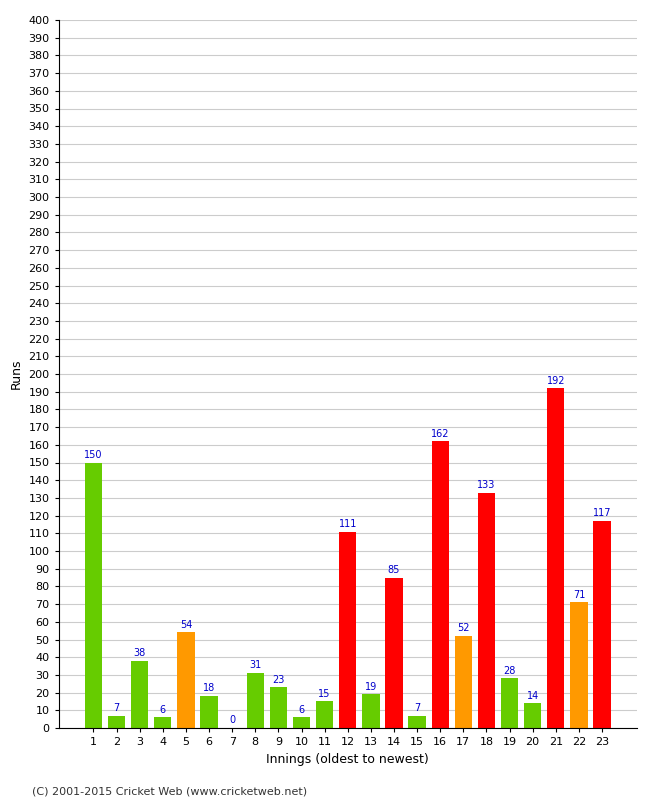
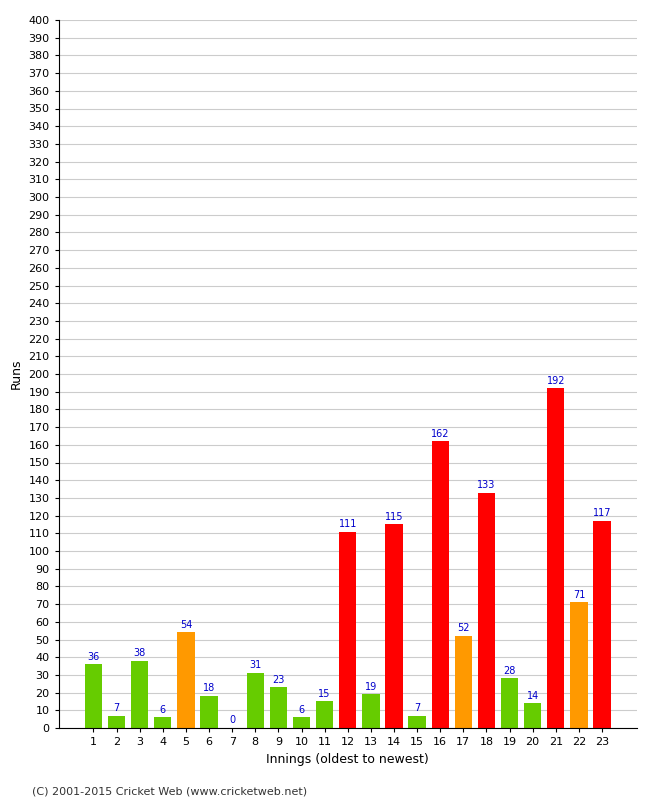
1: 150 -> 36
14: 85 -> 115
